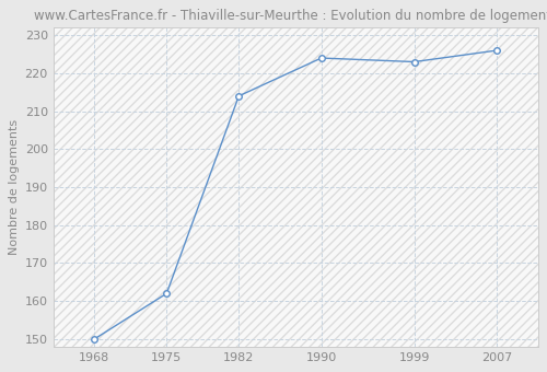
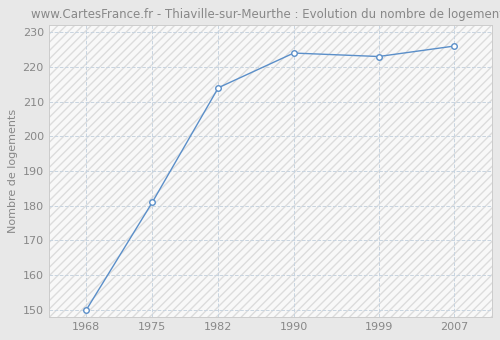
1975: 162 -> 181
